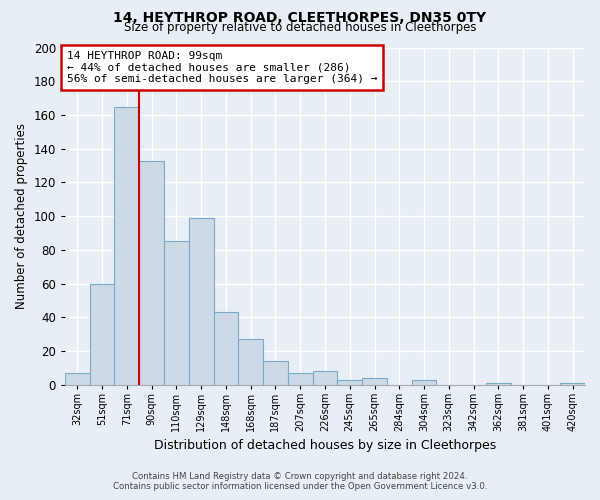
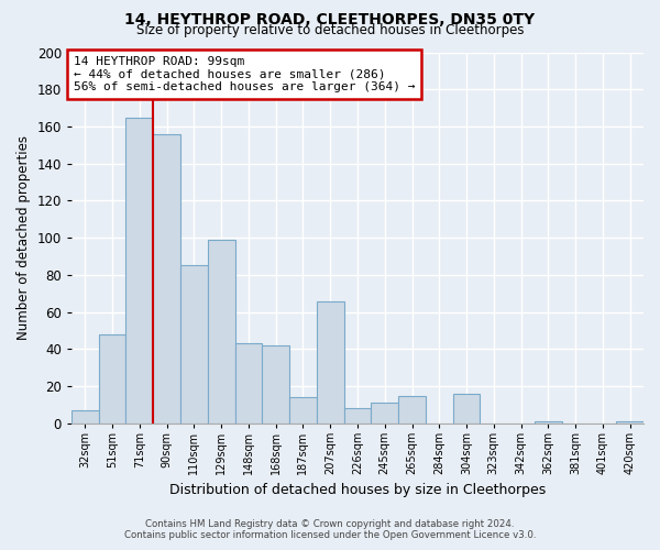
51sqm: 60 -> 48
90sqm: 133 -> 156
168sqm: 27 -> 42
207sqm: 7 -> 66
245sqm: 3 -> 11
265sqm: 4 -> 15
304sqm: 3 -> 16
